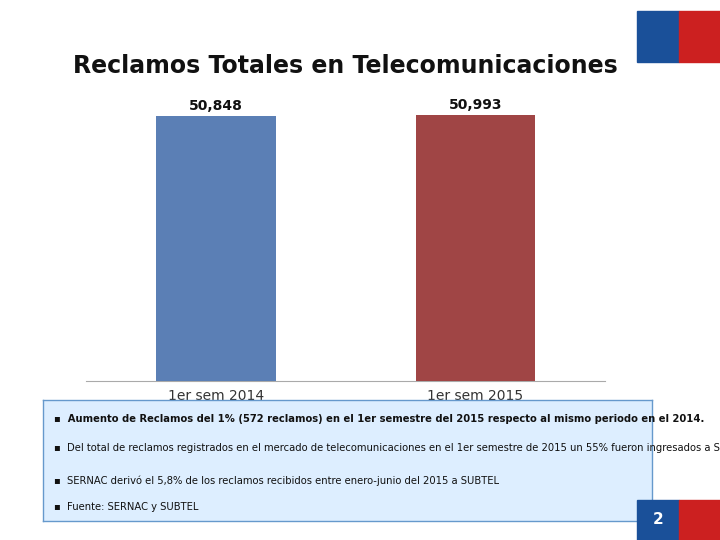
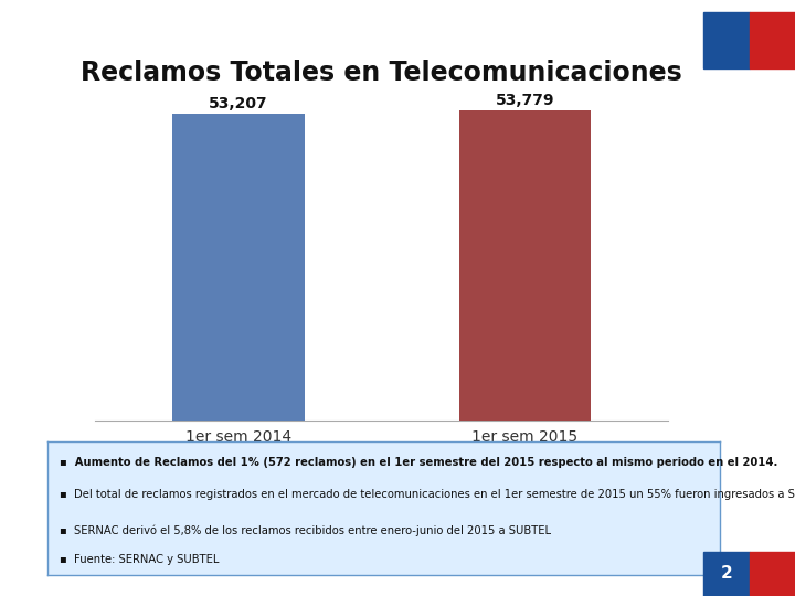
1er sem 2014: 50,848 -> 53,207
1er sem 2015: 50,993 -> 53,779
